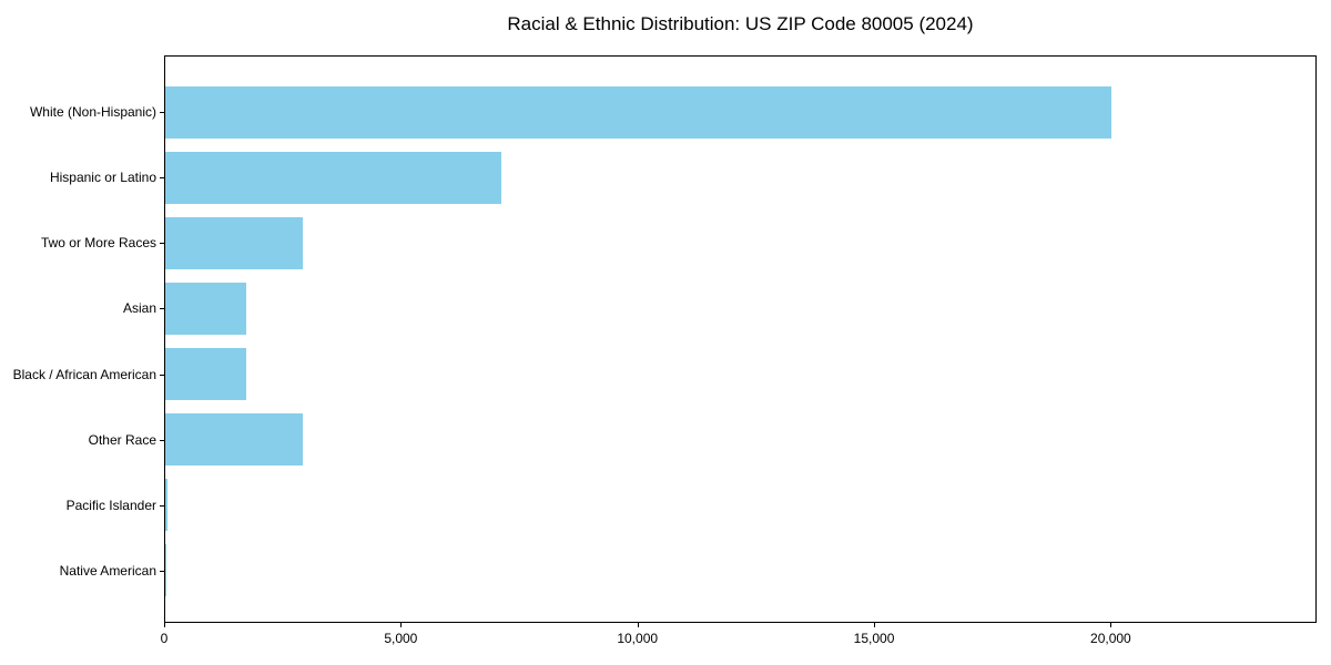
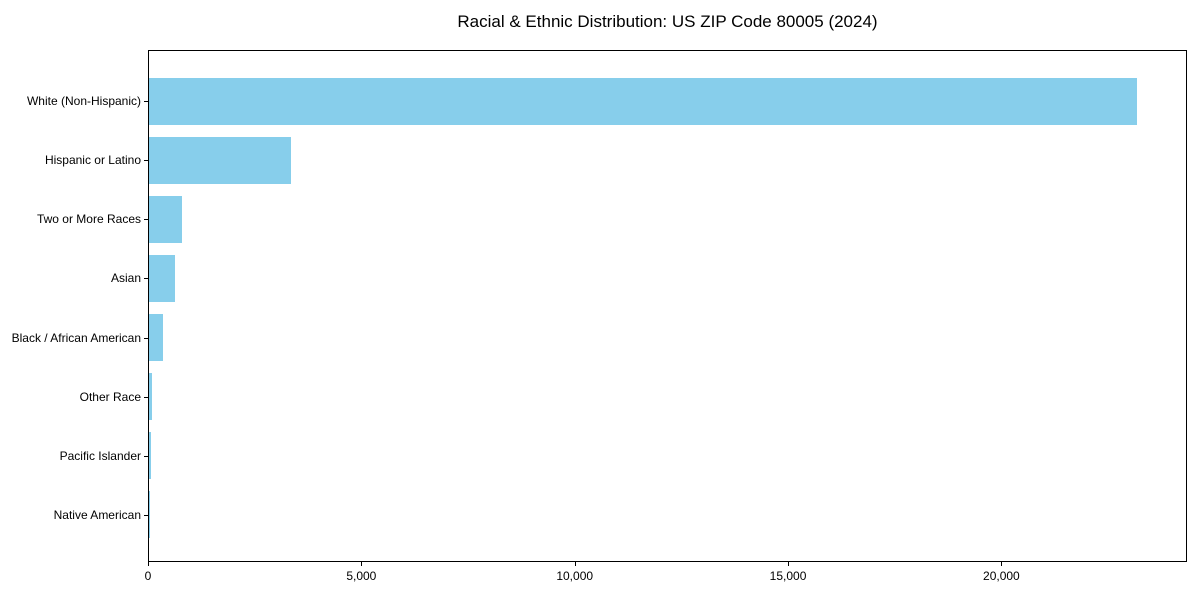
White (Non-Hispanic): 20000 -> 23200
Hispanic or Latino: 7100 -> 3300
Two or More Races: 2900 -> 800
Asian: 1700 -> 600
Black / African American: 1700 -> 300
Other Race: 2900 -> 100
